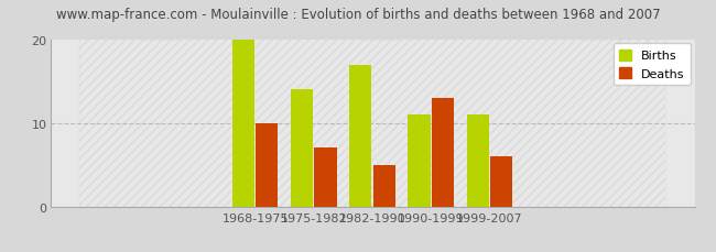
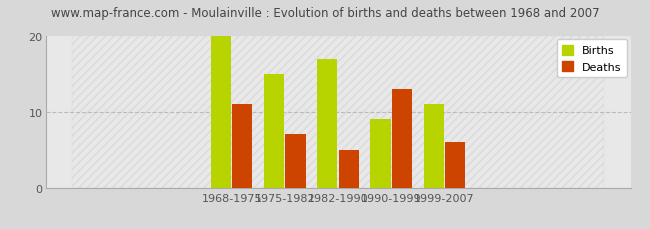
Deaths/1968-1975: 10 -> 11
Births/1975-1982: 14 -> 15
Births/1990-1999: 11 -> 9
